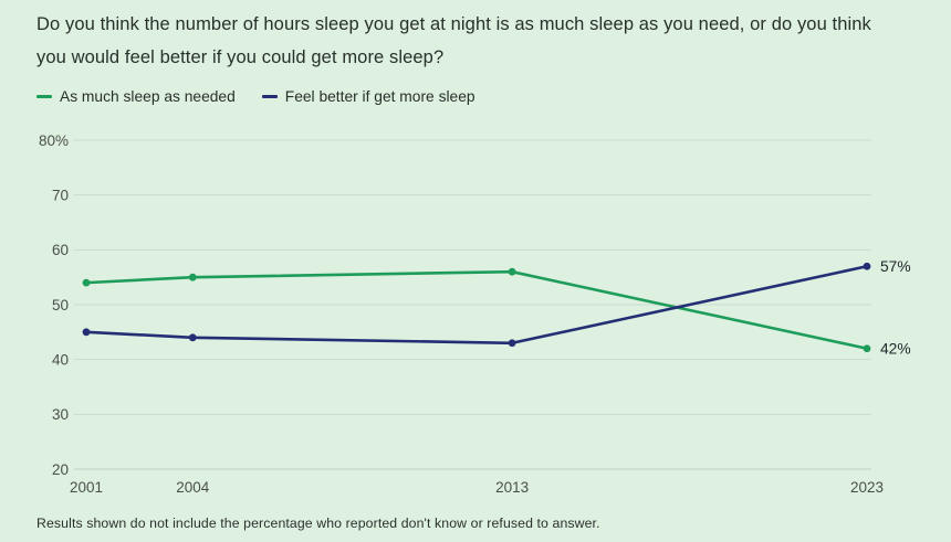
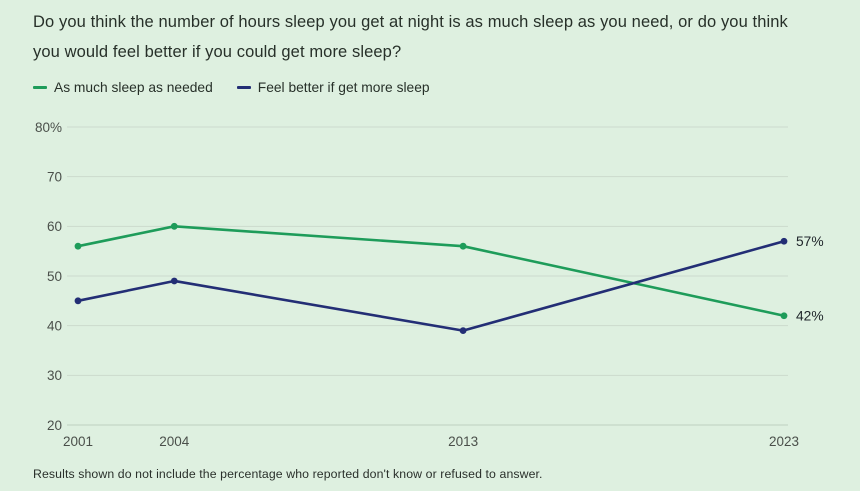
As much sleep as needed/2001: 54% -> 56%
As much sleep as needed/2004: 55% -> 60%
Feel better if get more sleep/2004: 44% -> 49%
Feel better if get more sleep/2013: 43% -> 39%
